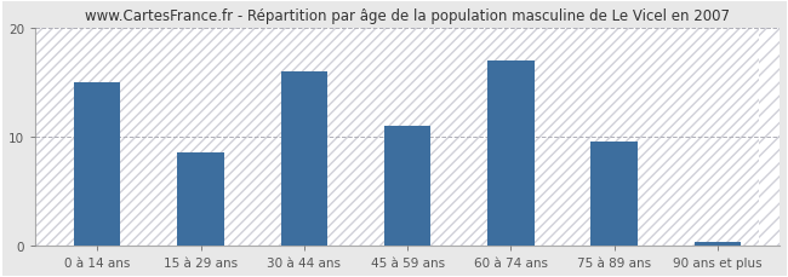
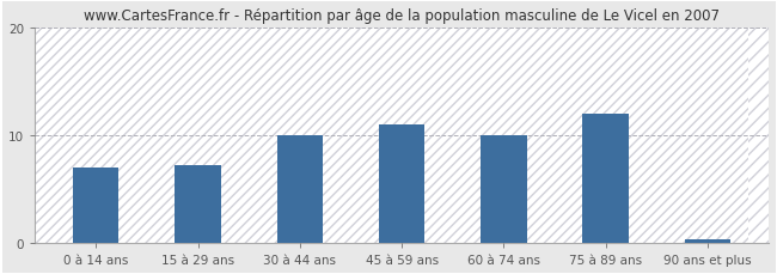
0 à 14 ans: 15.0 -> 7.0
15 à 29 ans: 8.5 -> 7.2
30 à 44 ans: 16.0 -> 10.0
60 à 74 ans: 17.0 -> 10.0
75 à 89 ans: 9.5 -> 12.0
